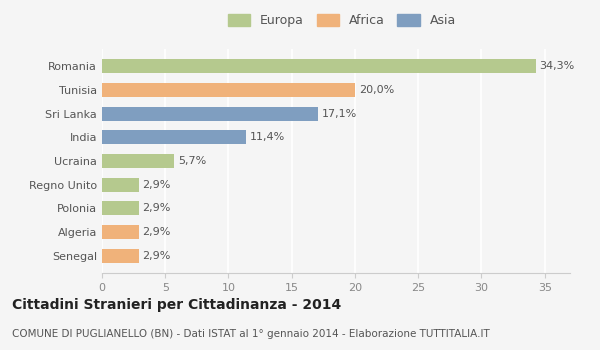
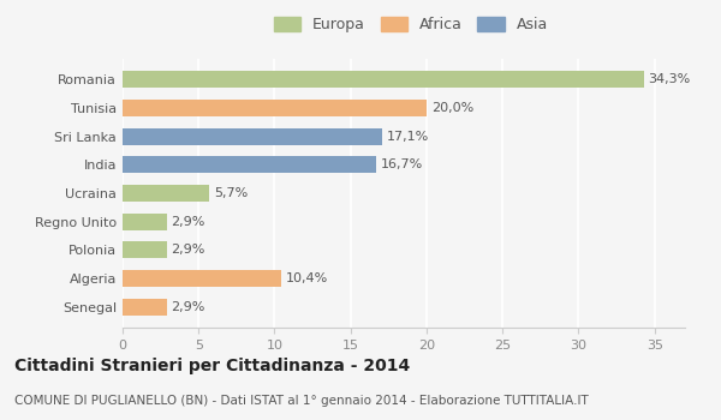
India: 11,4% -> 16,7%
Algeria: 2,9% -> 10,4%
